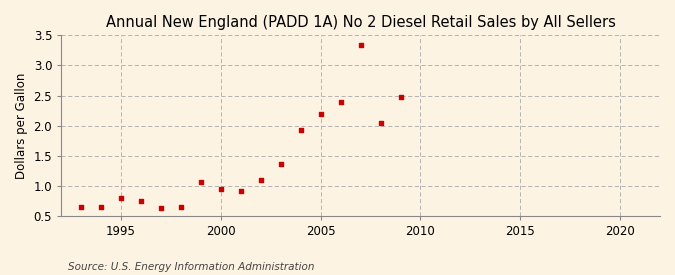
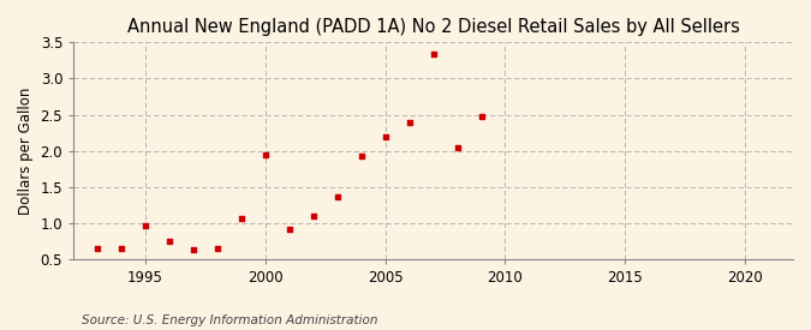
1995: 0.80 -> 0.96
2000: 0.95 -> 1.94
